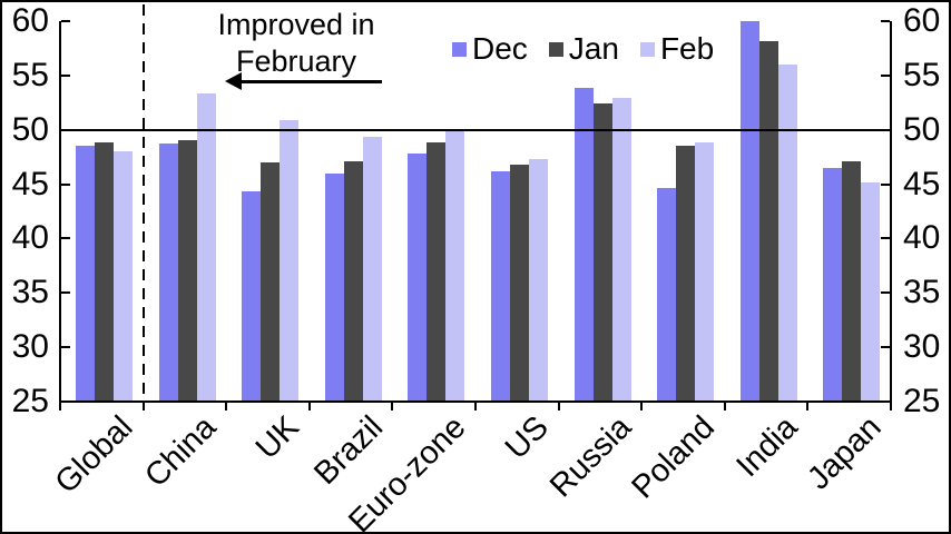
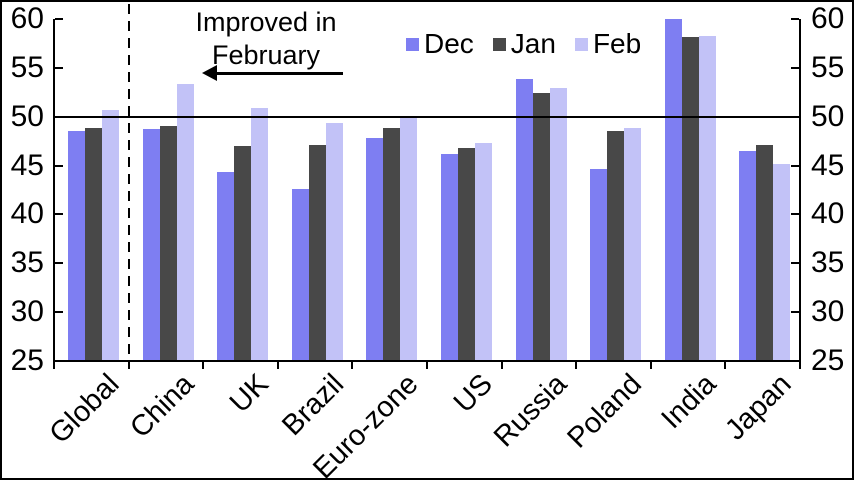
Feb/Global: 48 -> 51
Dec/Brazil: 46 -> 43
Feb/India: 56 -> 58
